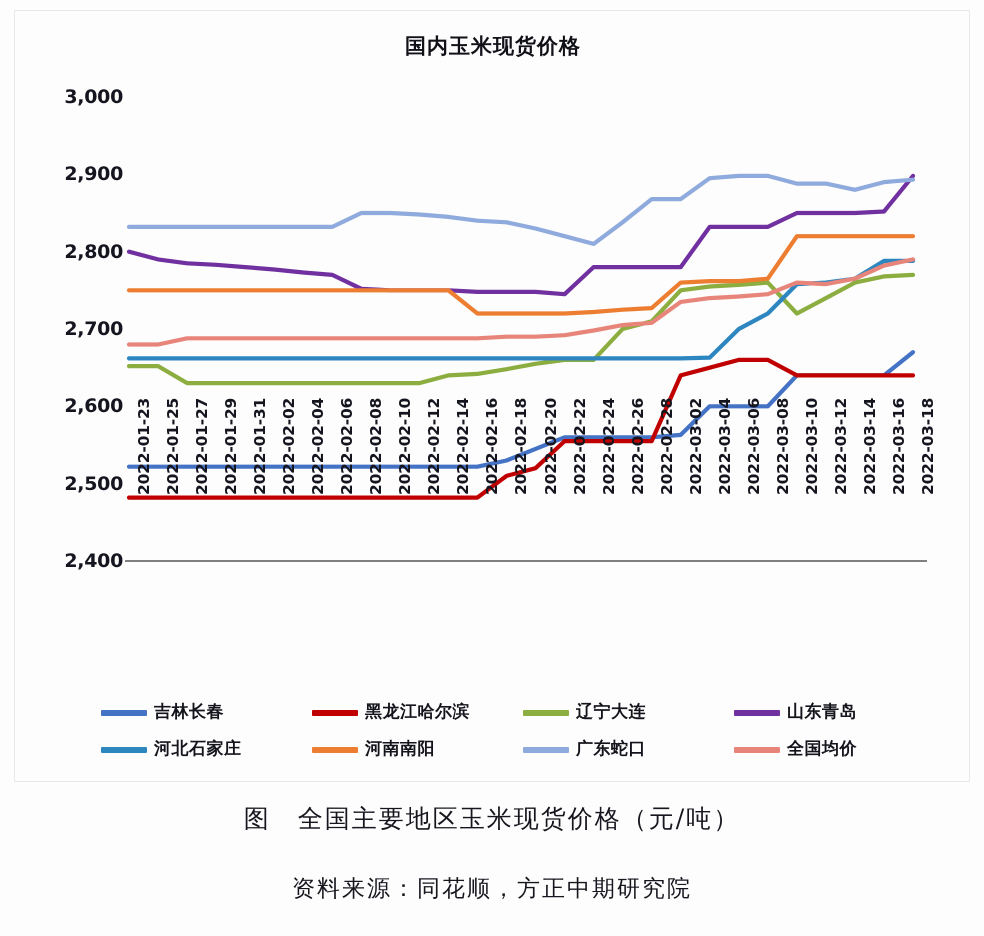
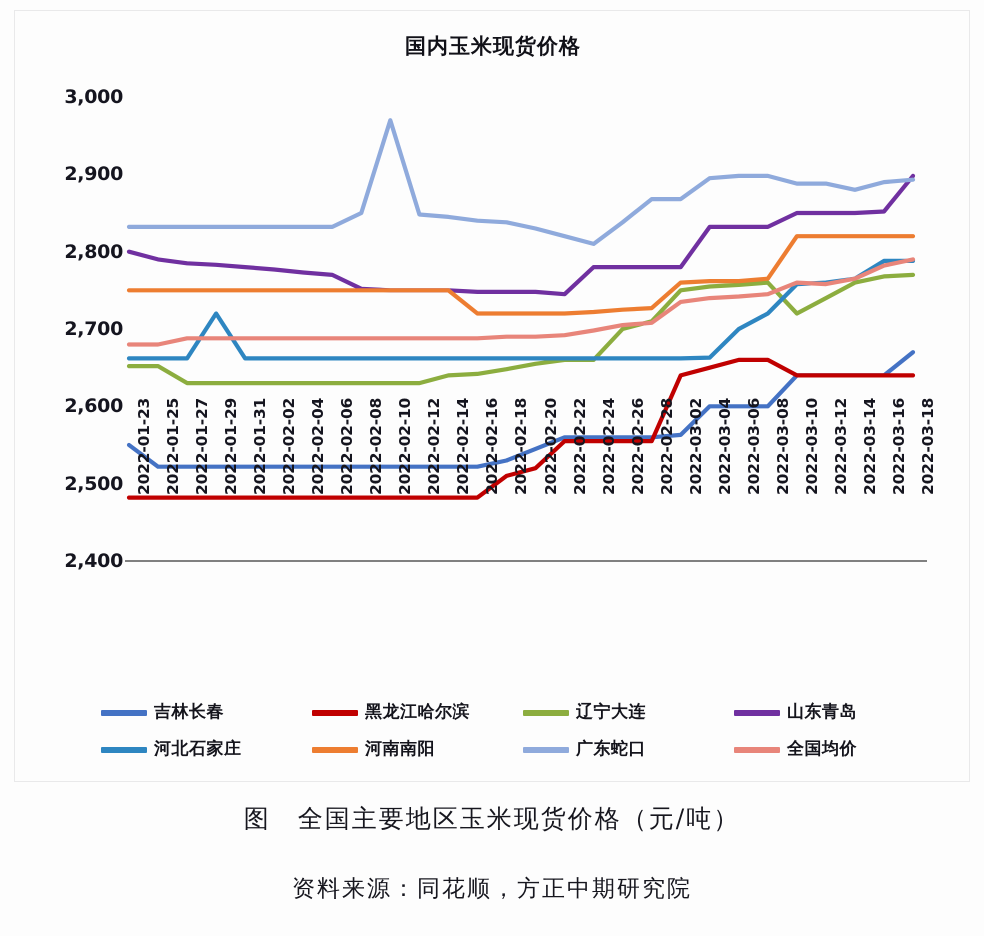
吉林长春/2022-01-23: 2520 -> 2550
河北石家庄/2022-01-29: 2660 -> 2720
广东蛇口/2022-02-10: 2850 -> 2970
